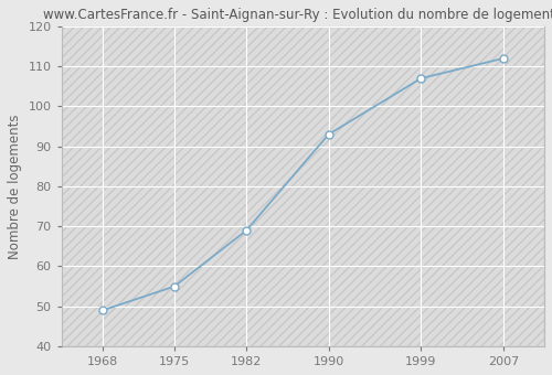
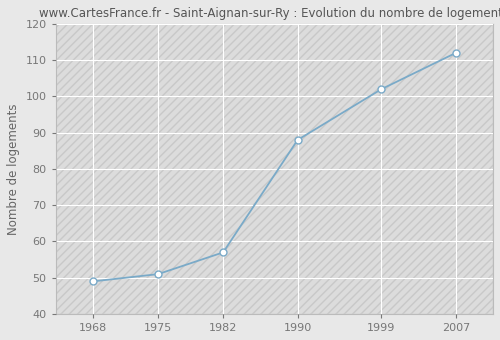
1975: 55 -> 51
1982: 69 -> 57
1990: 93 -> 88
1999: 107 -> 102
